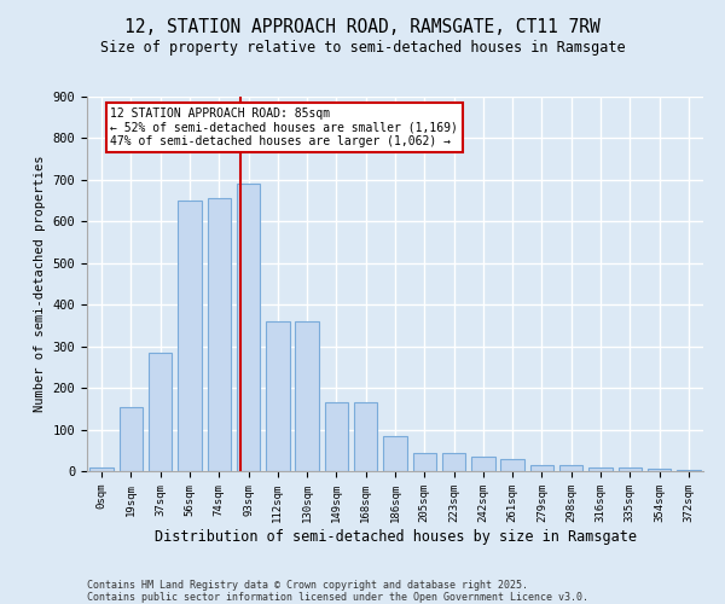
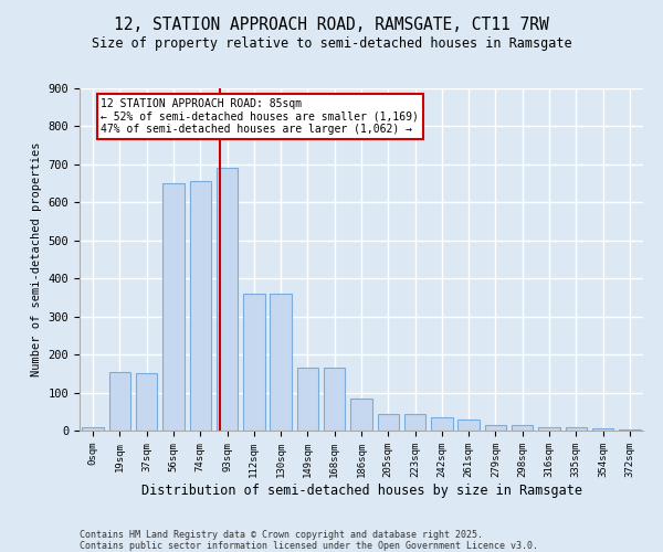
37sqm: 285 -> 150
